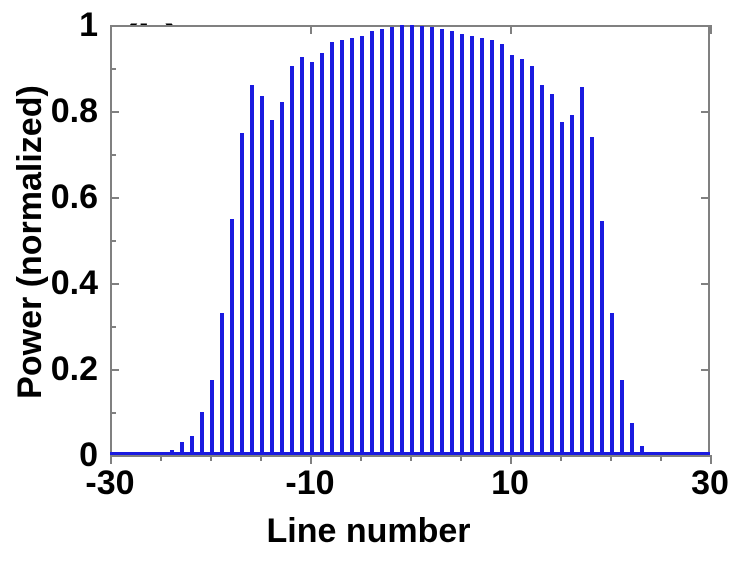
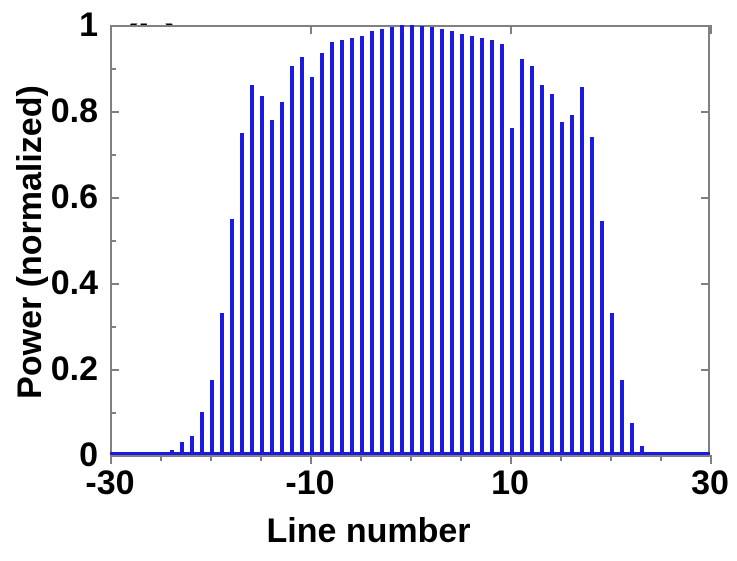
-10: 0.92 -> 0.88
10: 0.93 -> 0.76
